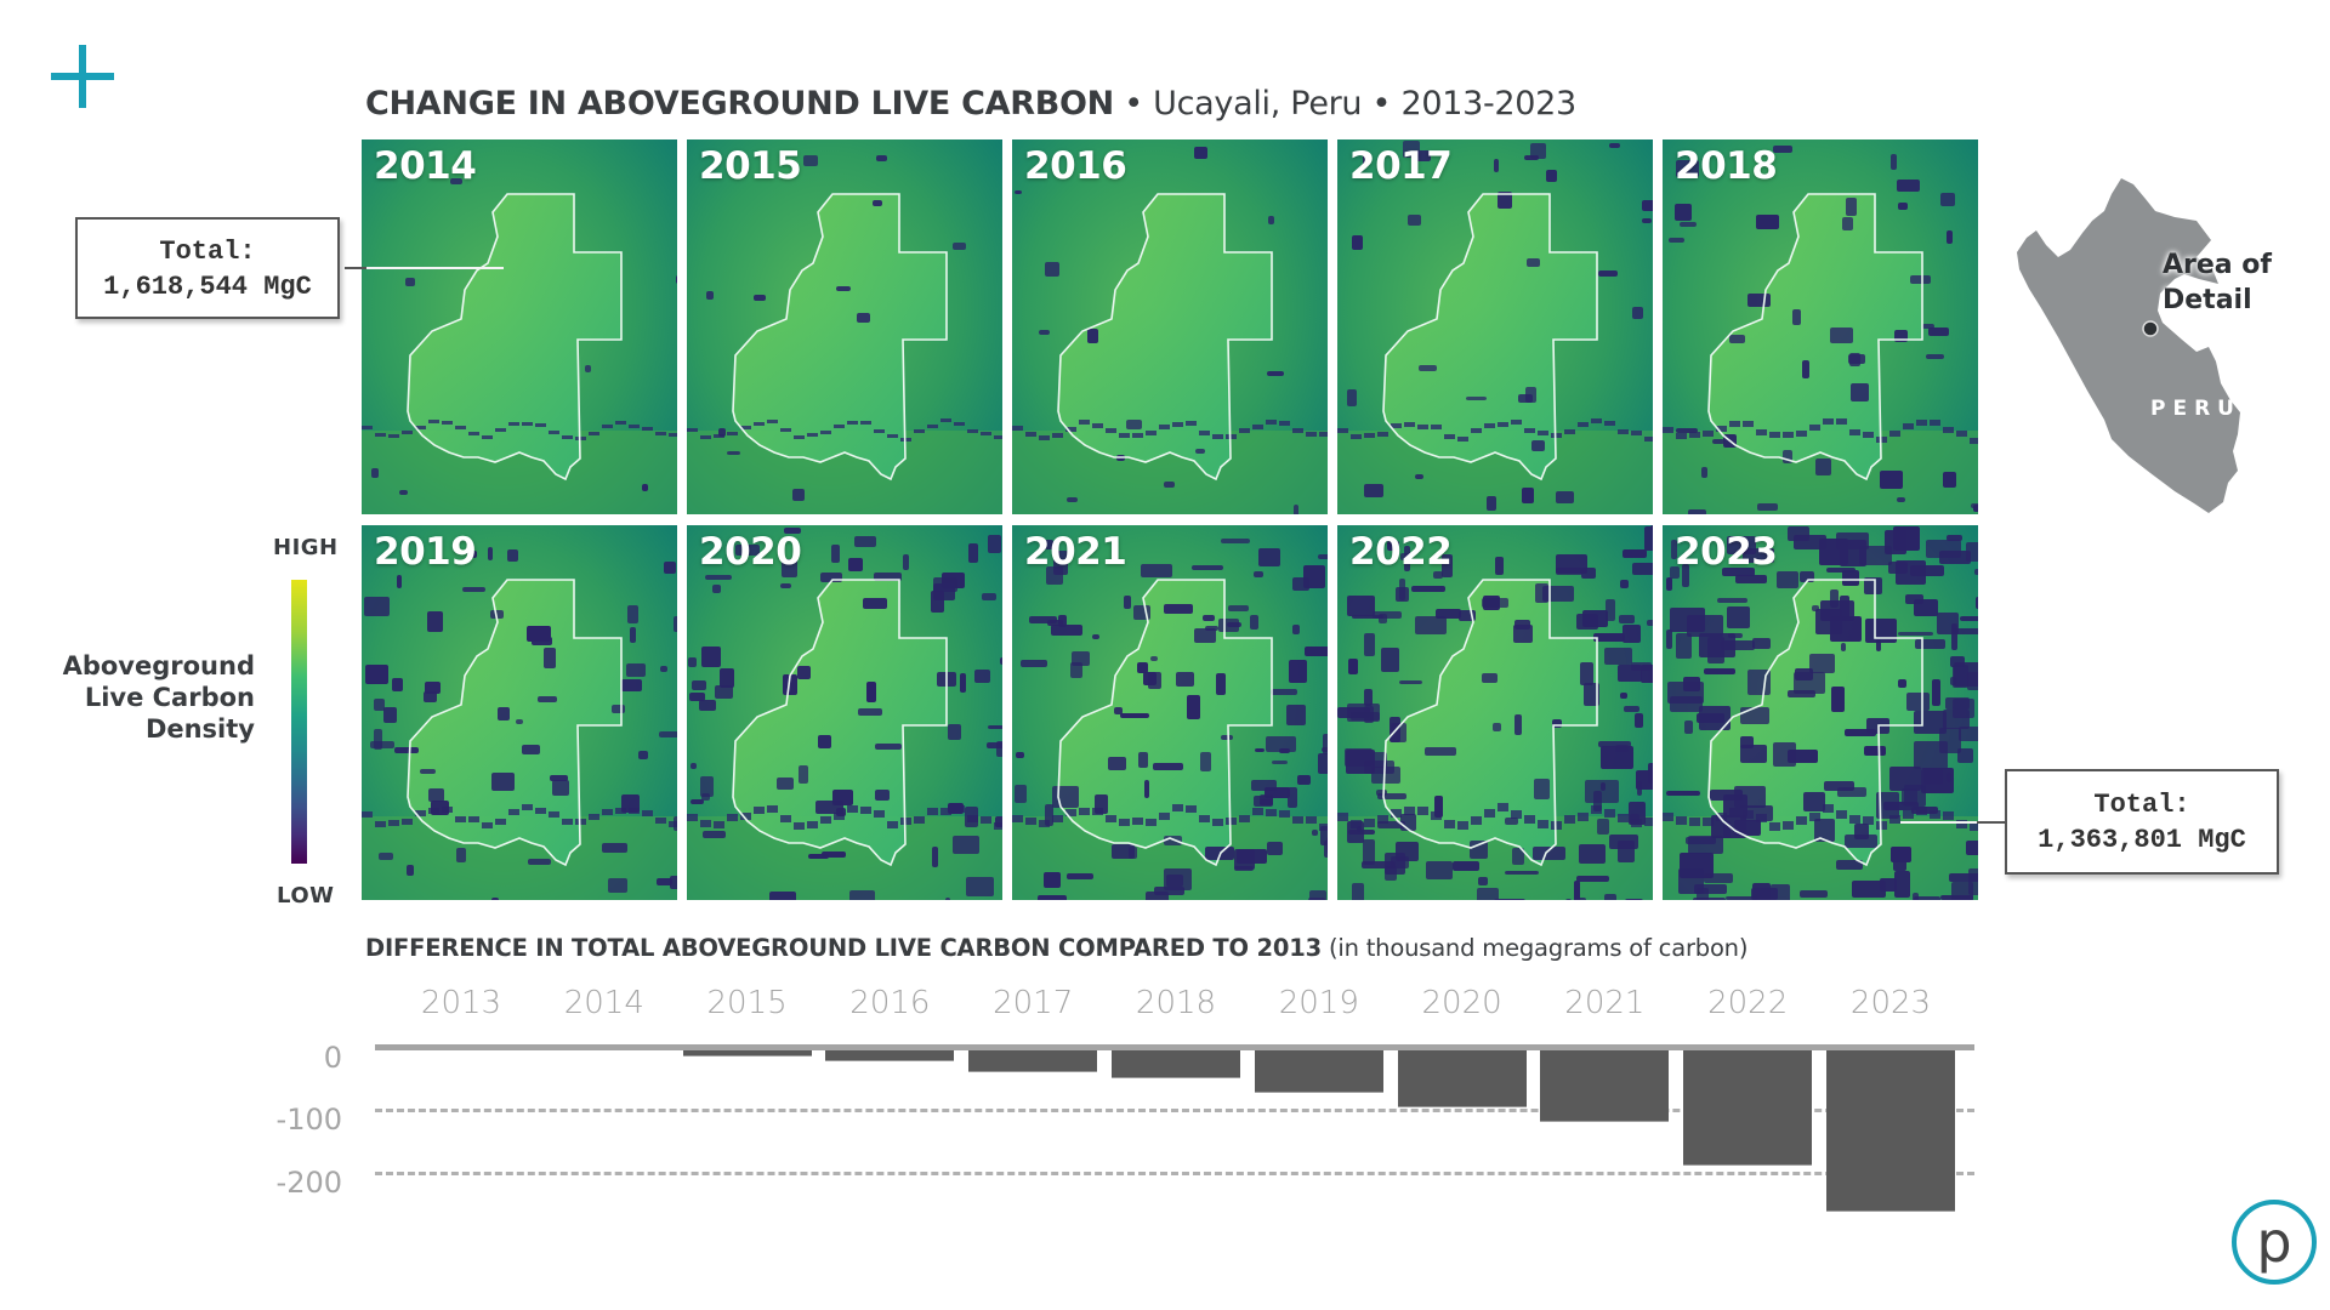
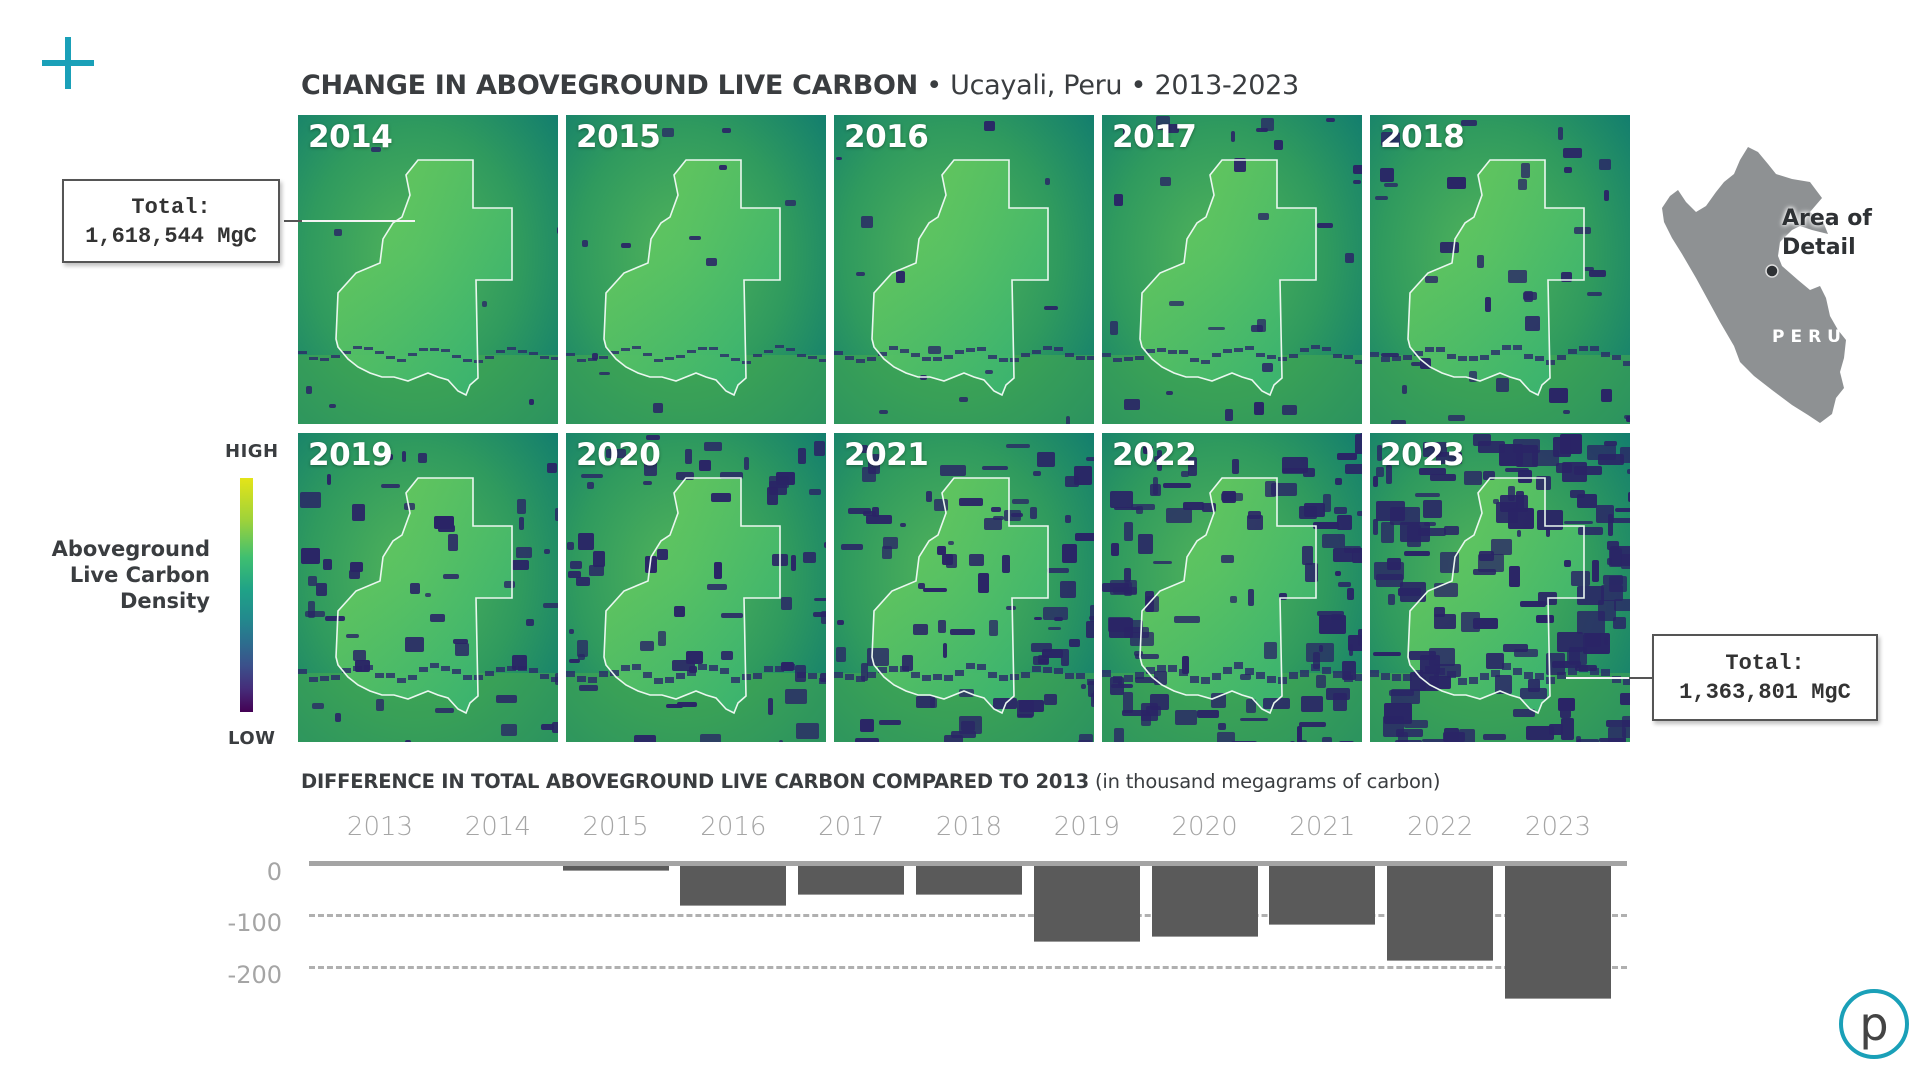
2016: -20 -> -80
2017: -40 -> -60
2018: -50 -> -60
2019: -70 -> -150
2020: -90 -> -140
